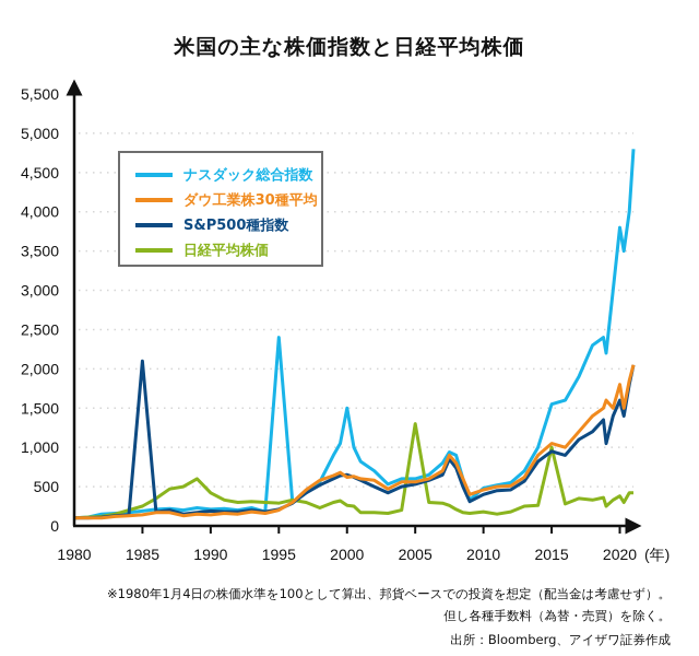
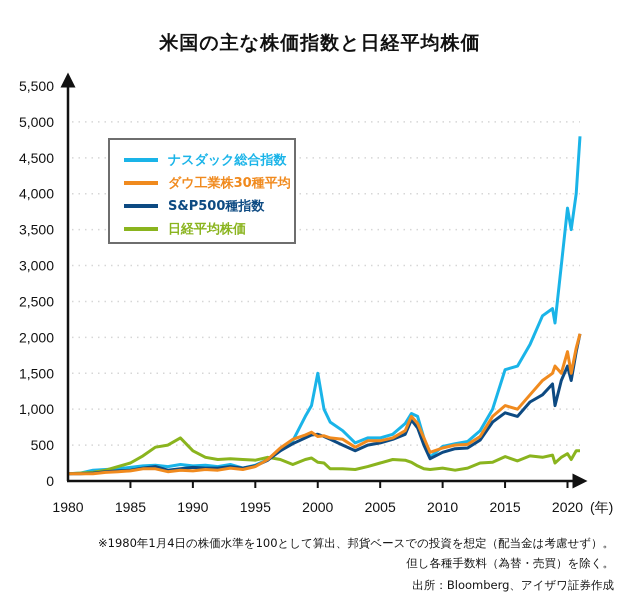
S&P500種指数/1985: 2100 -> 200
ナスダック総合指数/1995: 2400 -> 200
日経平均株価/2005: 1300 -> 200
日経平均株価/2015: 1000 -> 300
